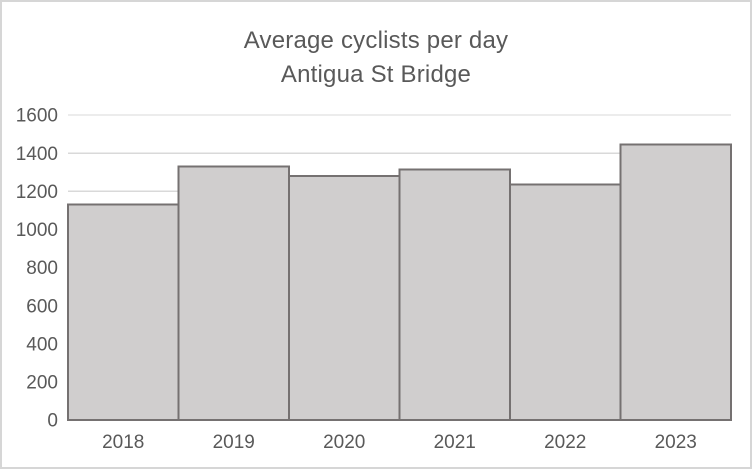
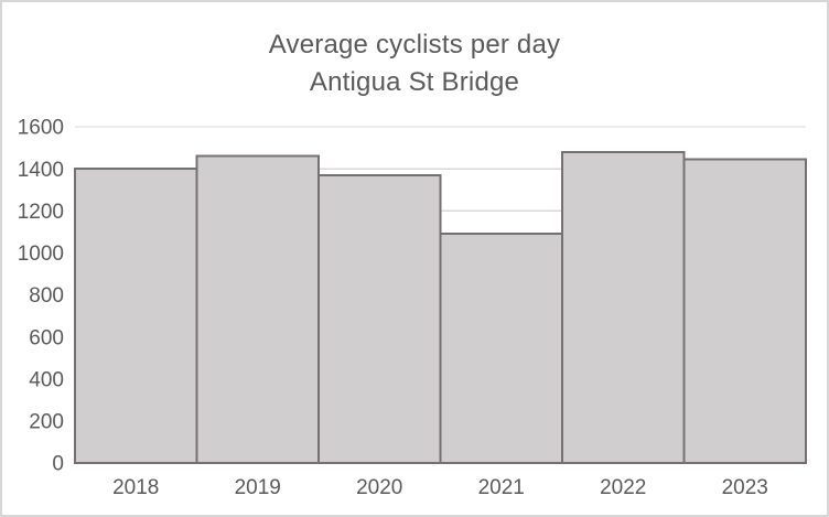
2018: 1130 -> 1400
2019: 1330 -> 1460
2020: 1280 -> 1370
2021: 1320 -> 1090
2022: 1240 -> 1480
